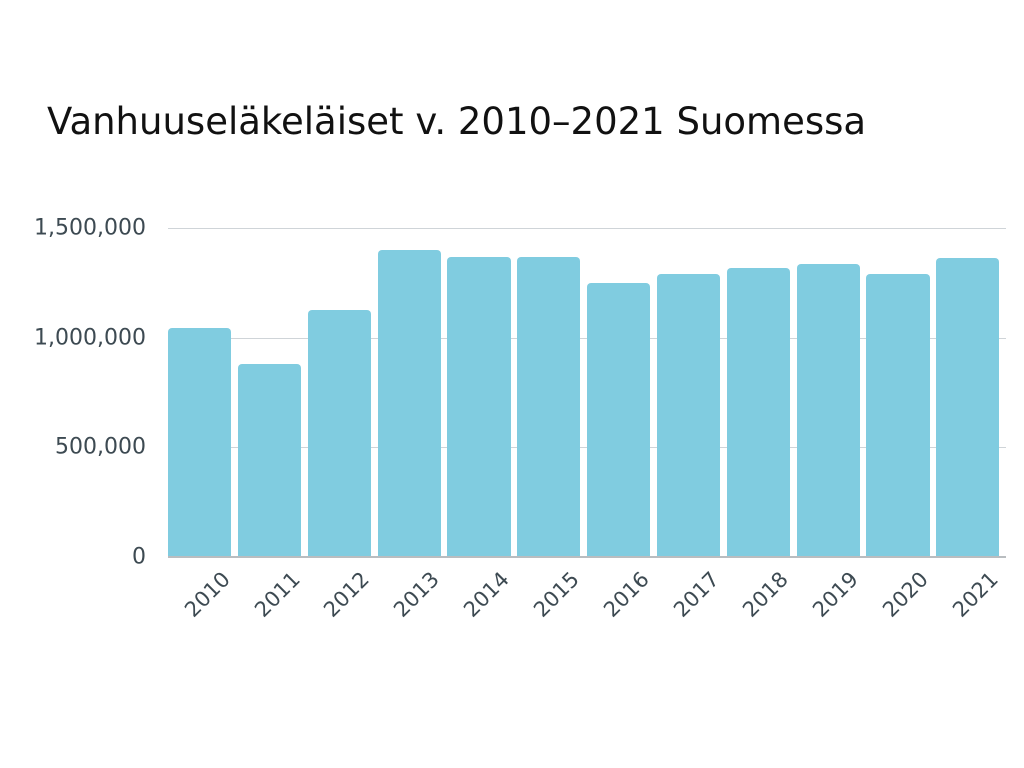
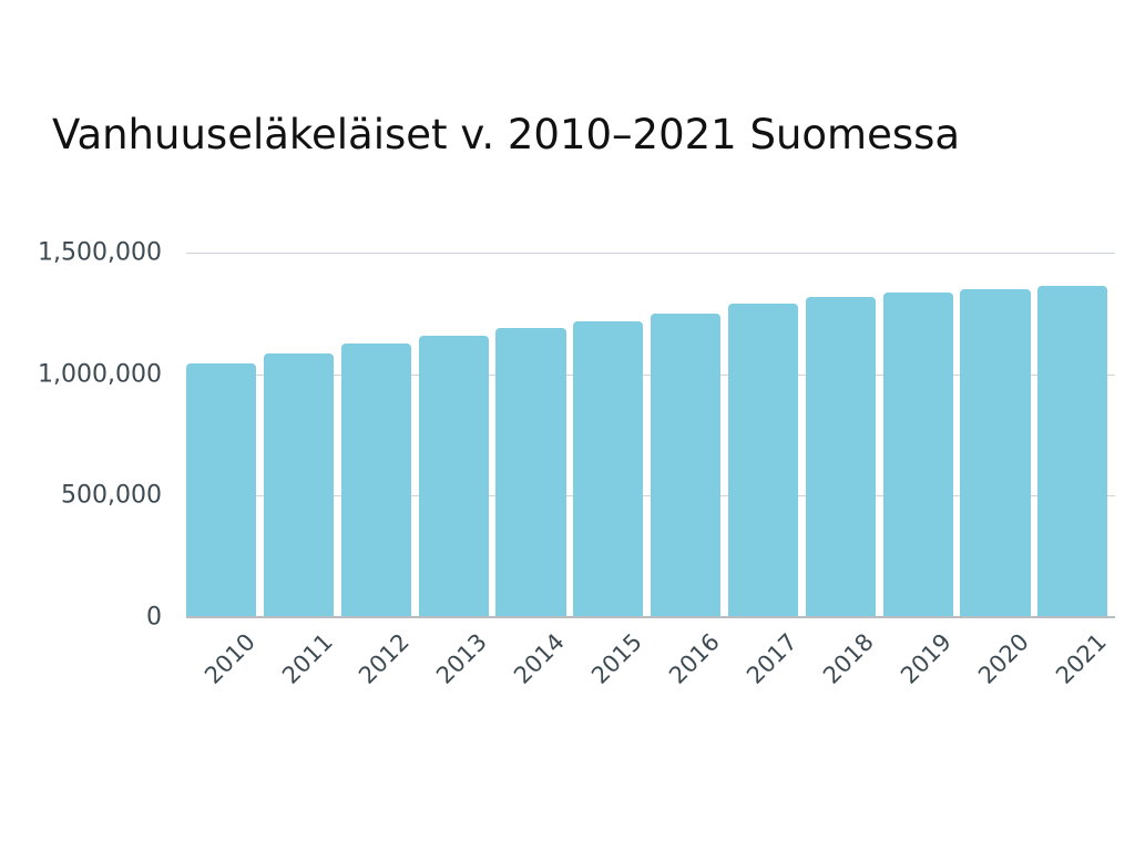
2011: 880000 -> 1080000
2013: 1400000 -> 1160000
2014: 1370000 -> 1190000
2015: 1370000 -> 1220000
2020: 1290000 -> 1350000
